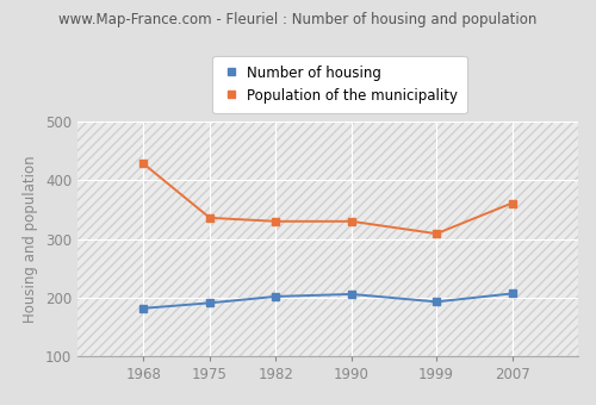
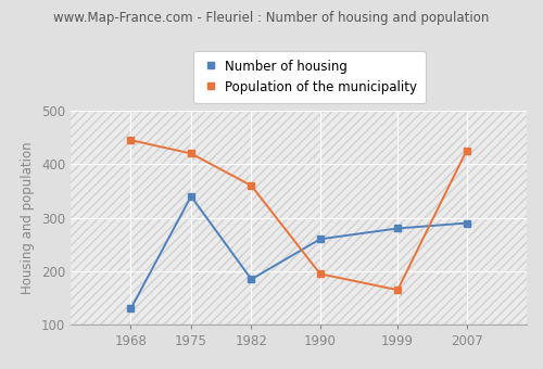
Number of housing/1968: 182 -> 130
Population of the municipality/1968: 428 -> 445
Number of housing/1975: 191 -> 340
Population of the municipality/1975: 336 -> 420
Number of housing/1982: 202 -> 185
Population of the municipality/1982: 330 -> 360
Number of housing/1990: 206 -> 260
Population of the municipality/1990: 330 -> 195
Number of housing/1999: 193 -> 280
Population of the municipality/1999: 309 -> 165
Number of housing/2007: 207 -> 290
Population of the municipality/2007: 361 -> 425
